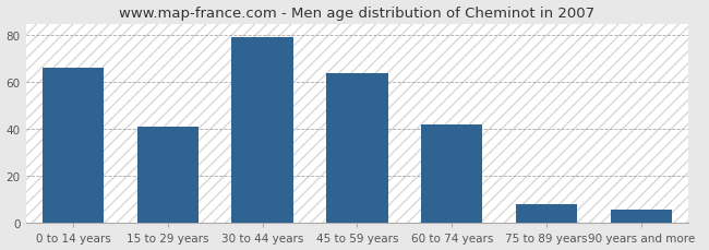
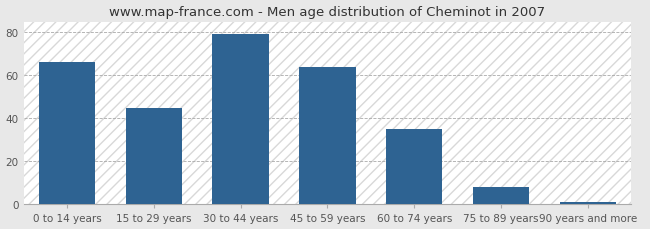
15 to 29 years: 41 -> 45
60 to 74 years: 42 -> 35
90 years and more: 6 -> 1
